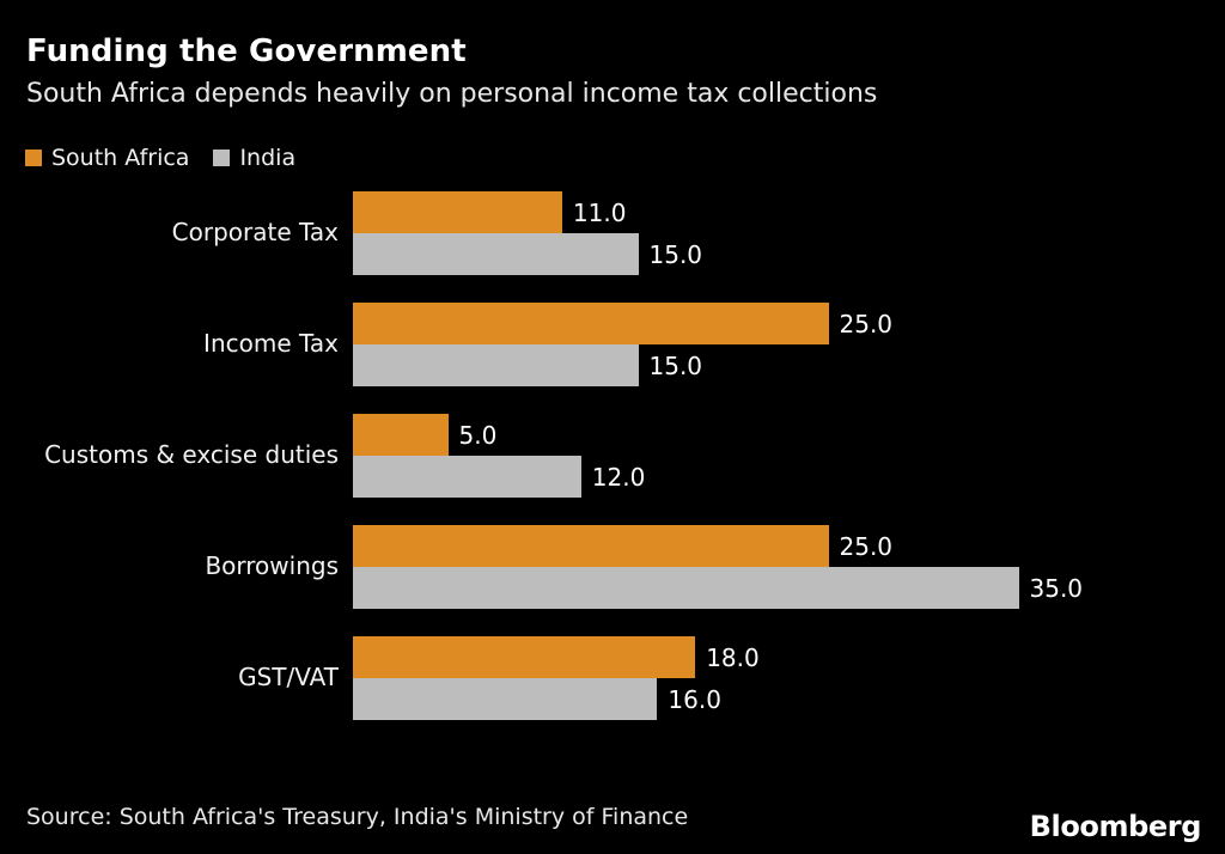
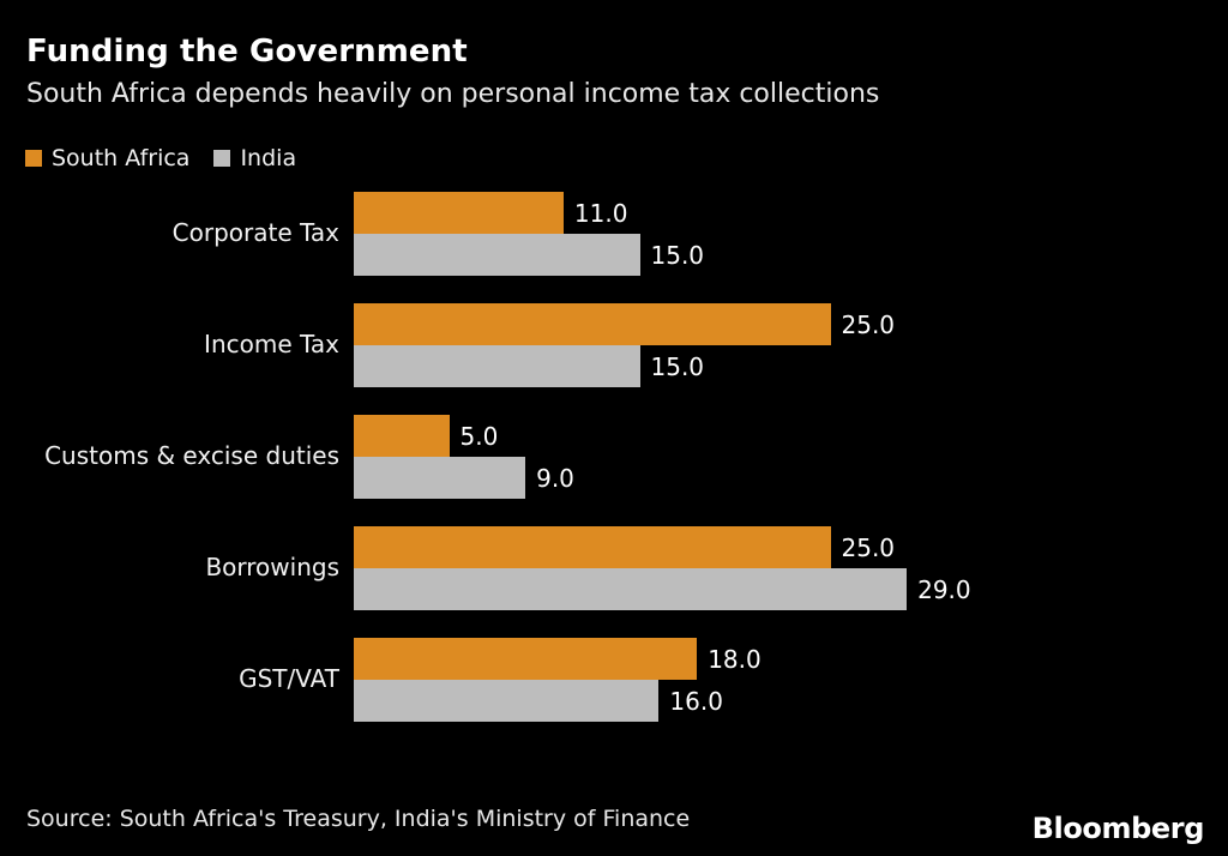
India/Customs & excise duties: 12.0 -> 9.0
India/Borrowings: 35.0 -> 29.0
